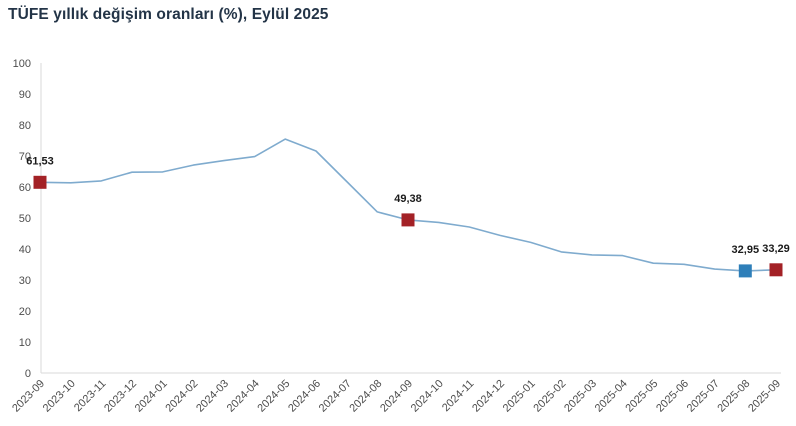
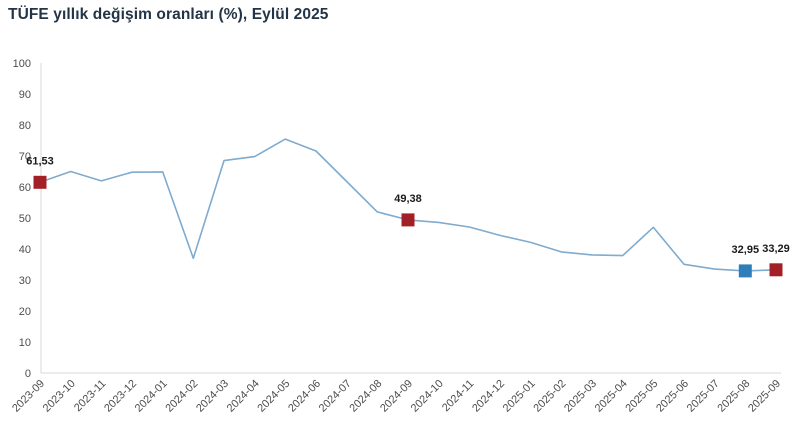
2023-10: 61 -> 65
2024-02: 67 -> 37
2025-05: 35 -> 47
